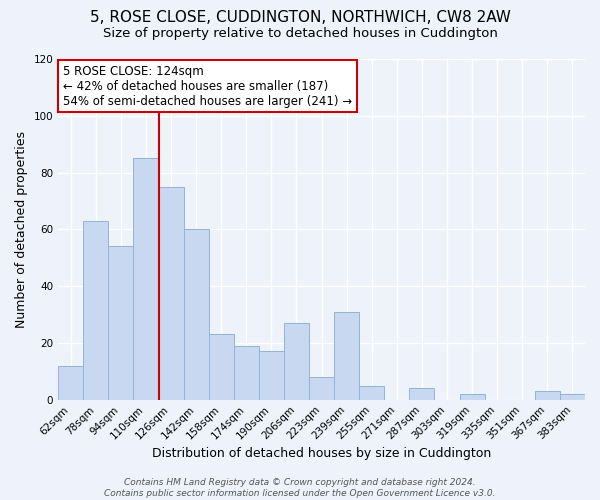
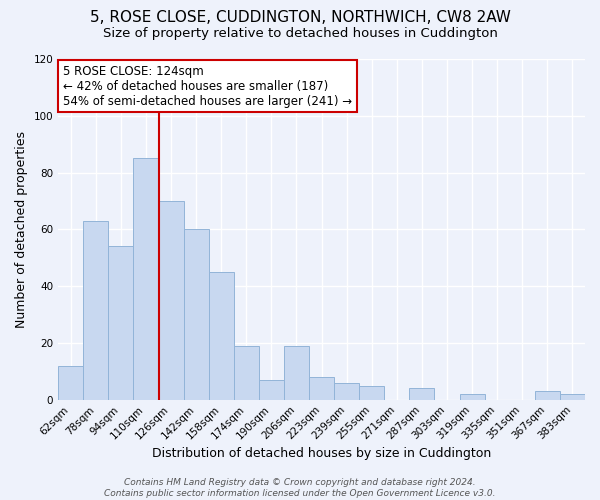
126sqm: 75 -> 70
158sqm: 23 -> 45
190sqm: 17 -> 7
206sqm: 27 -> 19
239sqm: 31 -> 6
